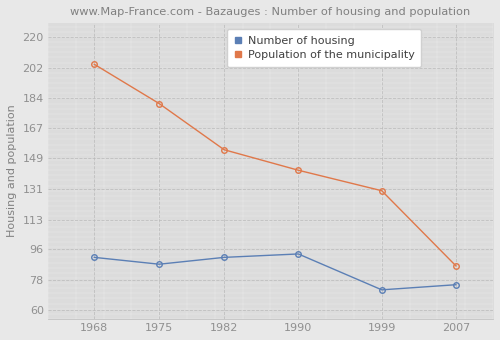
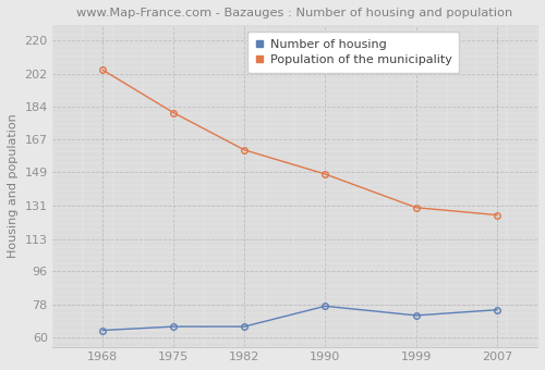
Number of housing/1968: 91 -> 64
Number of housing/1975: 87 -> 66
Number of housing/1982: 91 -> 66
Population of the municipality/1982: 154 -> 161
Number of housing/1990: 93 -> 77
Population of the municipality/1990: 142 -> 148
Population of the municipality/2007: 86 -> 126
